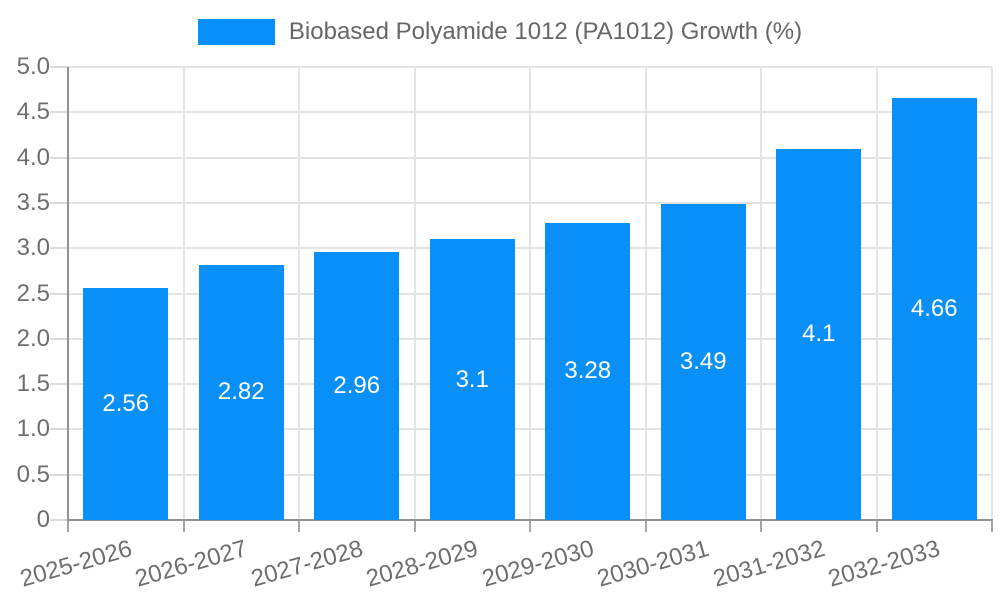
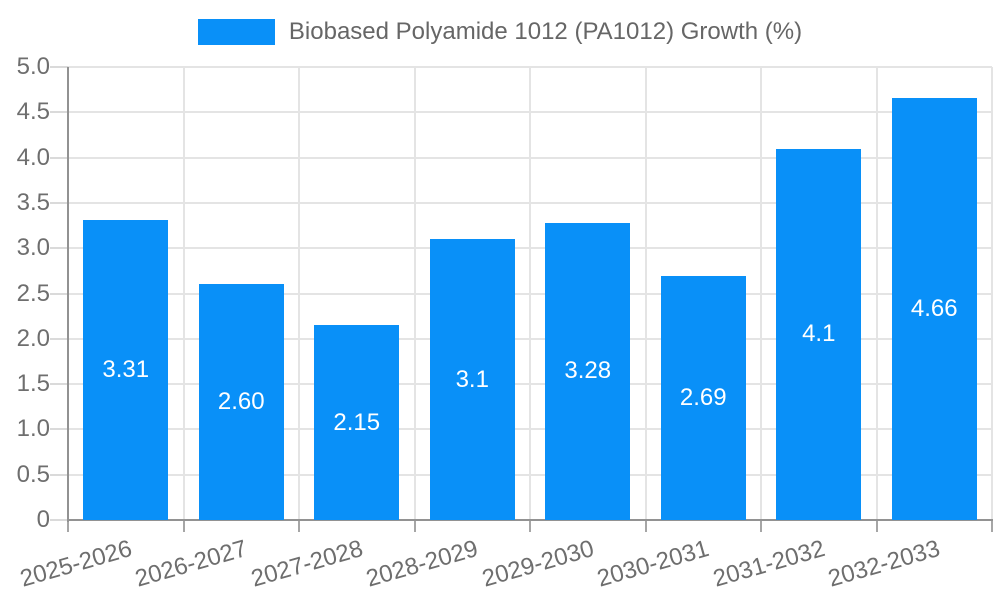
2025-2026: 2.56 -> 3.31
2026-2027: 2.82 -> 2.60
2027-2028: 2.96 -> 2.15
2030-2031: 3.49 -> 2.69
